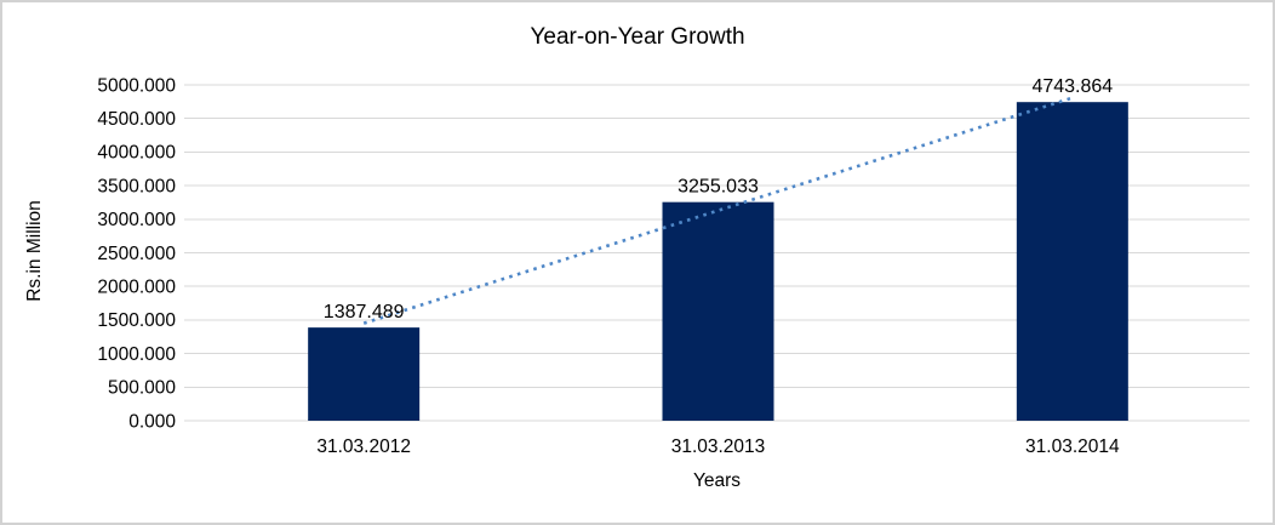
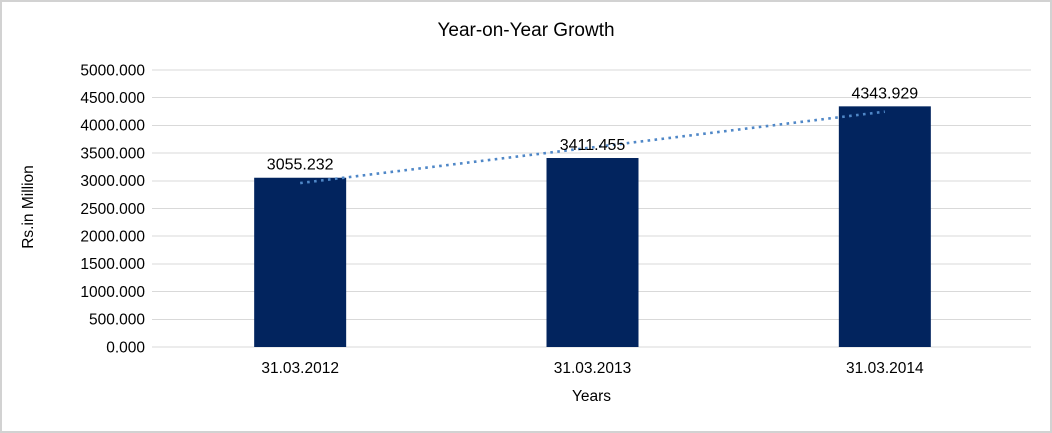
31.03.2012: 1387.489 -> 3055.232
31.03.2013: 3255.033 -> 3411.455
31.03.2014: 4743.864 -> 4343.929
